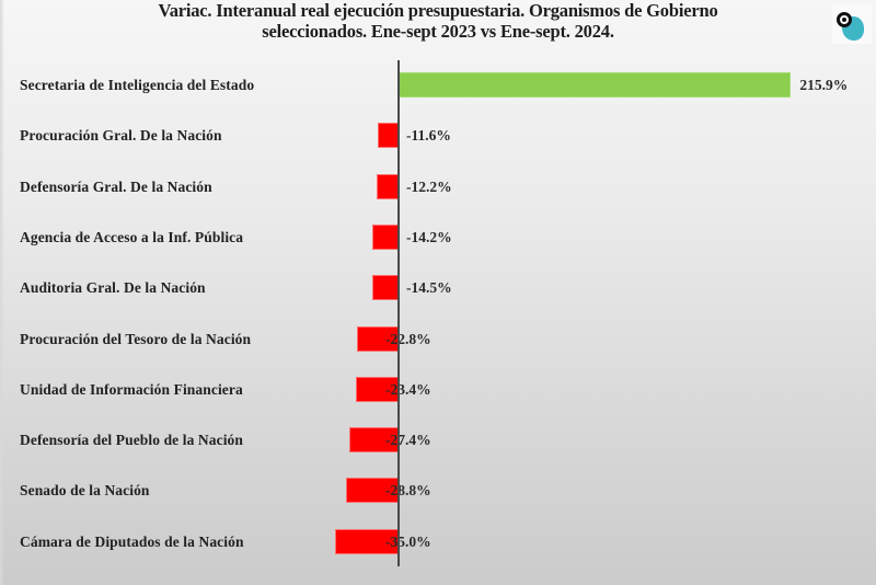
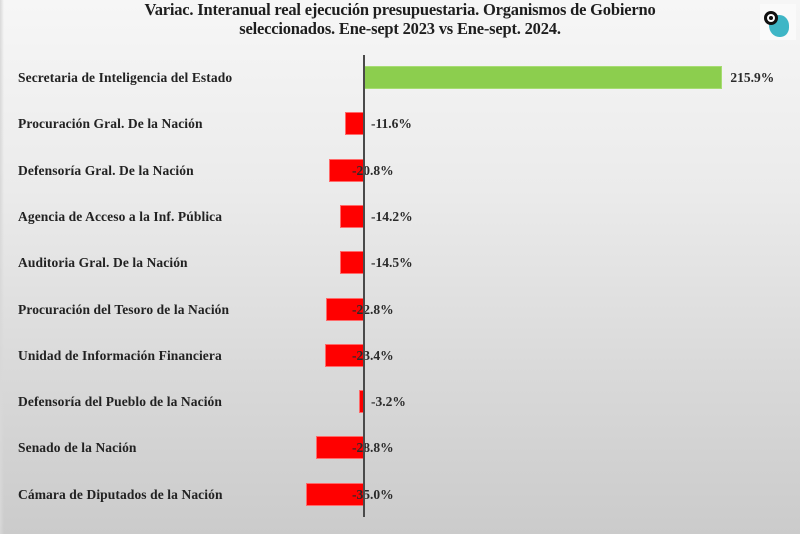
Defensoría Gral. De la Nación: -12.2% -> -20.8%
Defensoría del Pueblo de la Nación: -27.4% -> -3.2%
